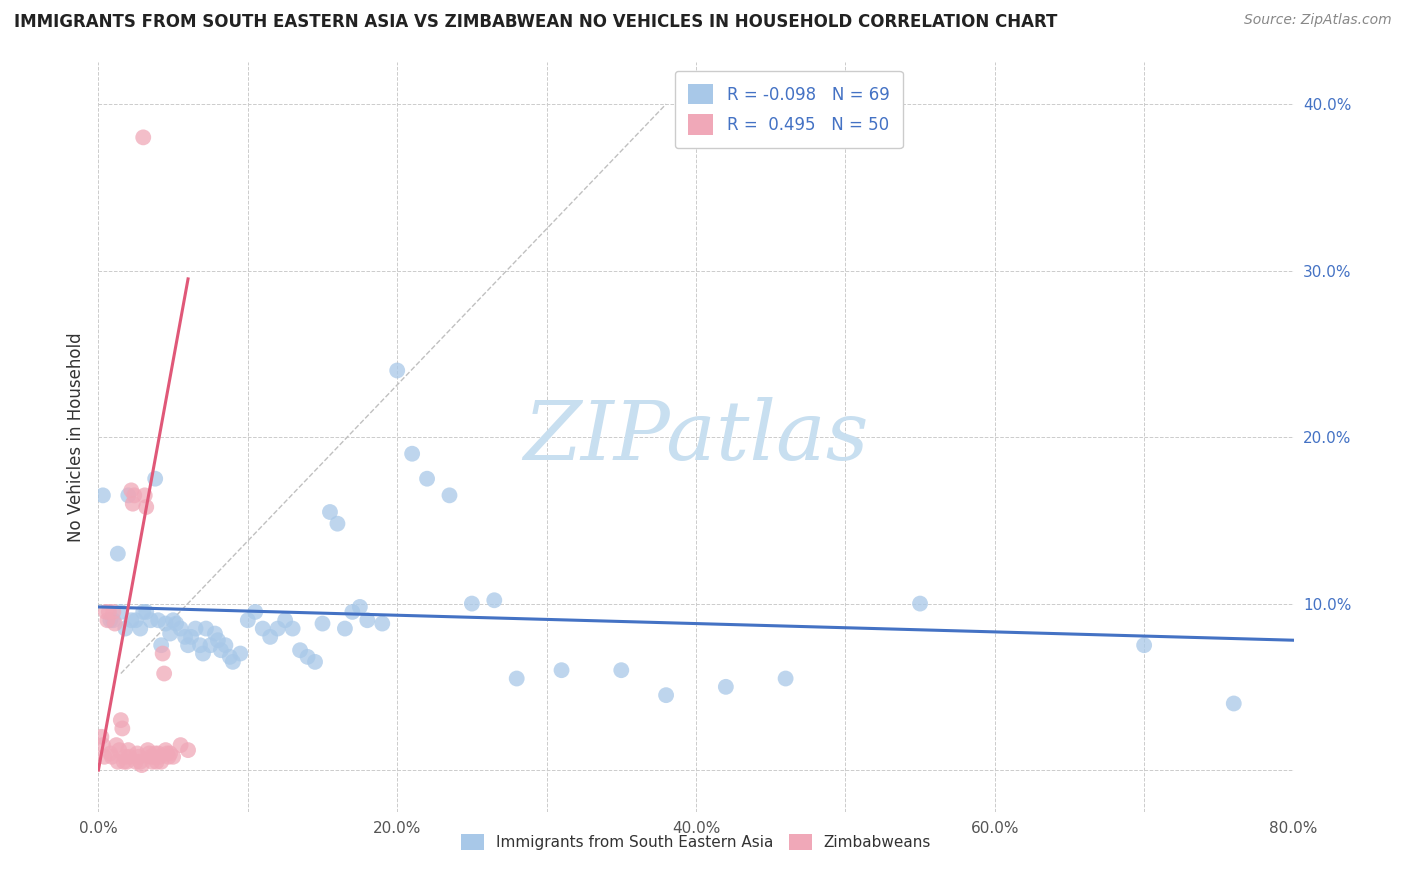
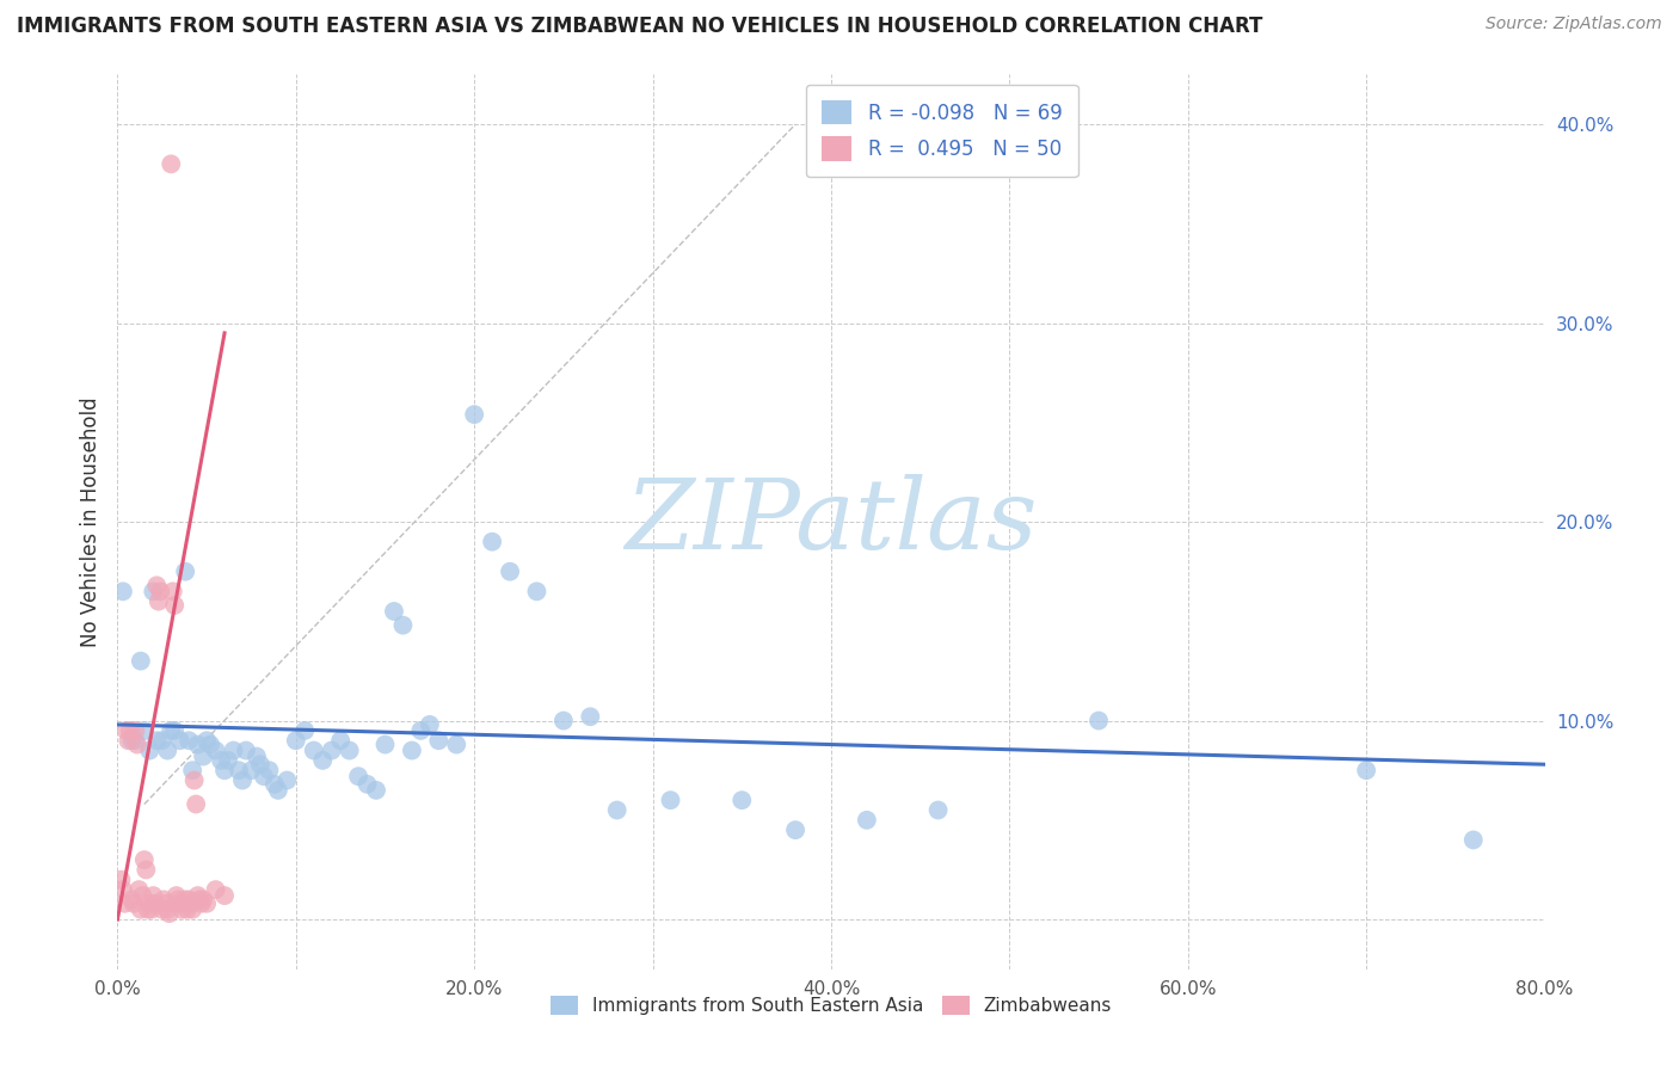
Immigrants from South Eastern Asia/20.0%: 24.0% -> 25.4%
